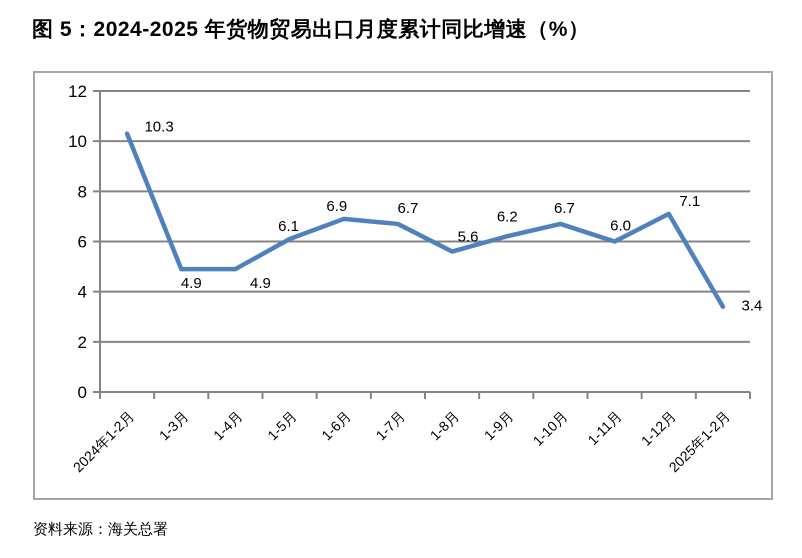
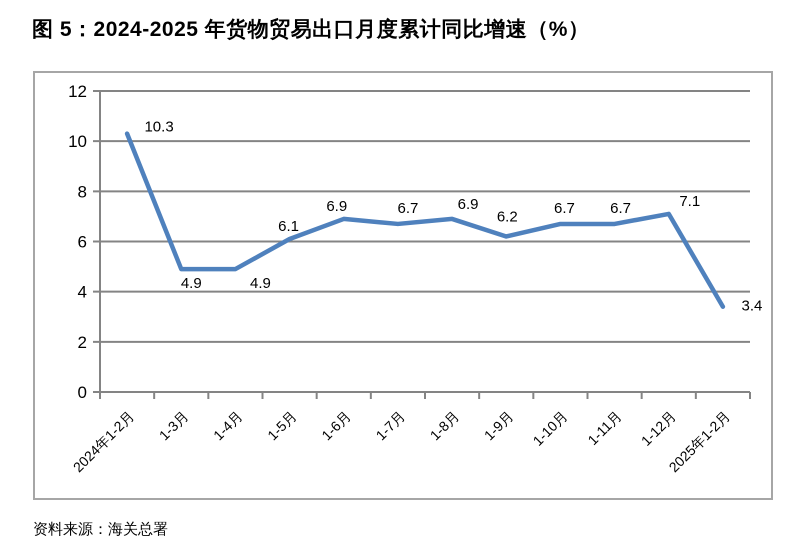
1-8月: 5.6 -> 6.9
1-11月: 6.0 -> 6.7
